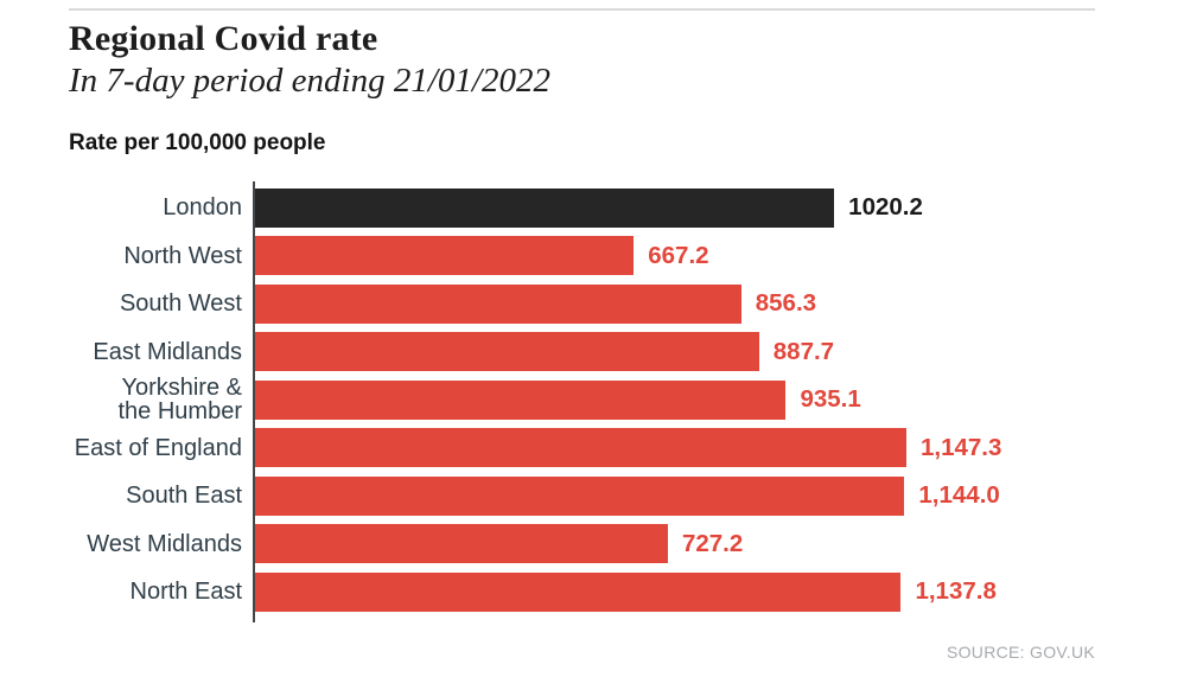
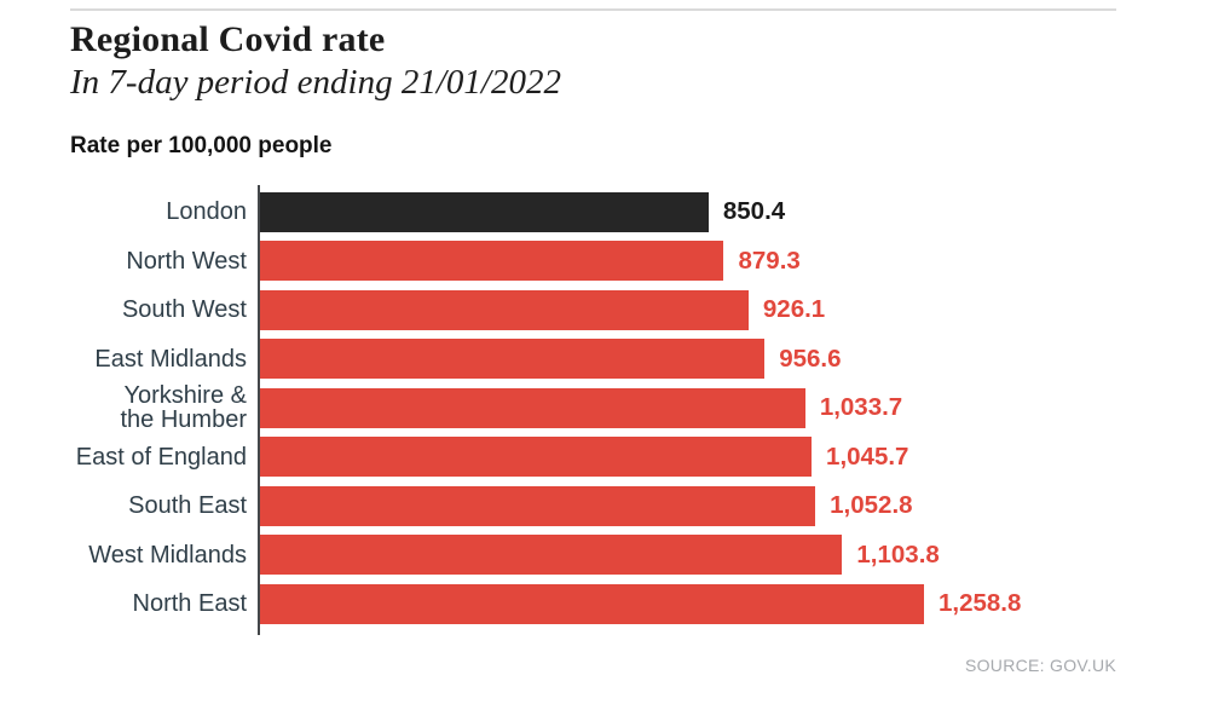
London: 1020.2 -> 850.4
North West: 667.2 -> 879.3
South West: 856.3 -> 926.1
East Midlands: 887.7 -> 956.6
Yorkshire & the Humber: 935.1 -> 1,033.7
East of England: 1,147.3 -> 1,045.7
South East: 1,144.0 -> 1,052.8
West Midlands: 727.2 -> 1,103.8
North East: 1,137.8 -> 1,258.8
